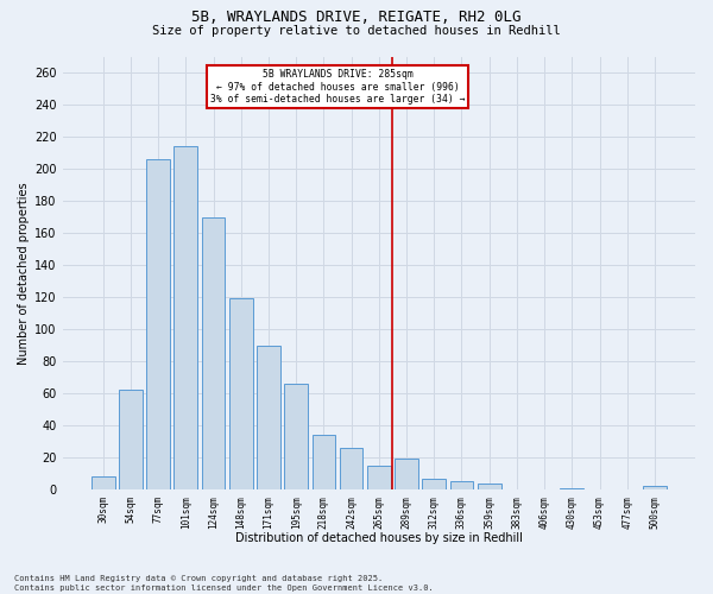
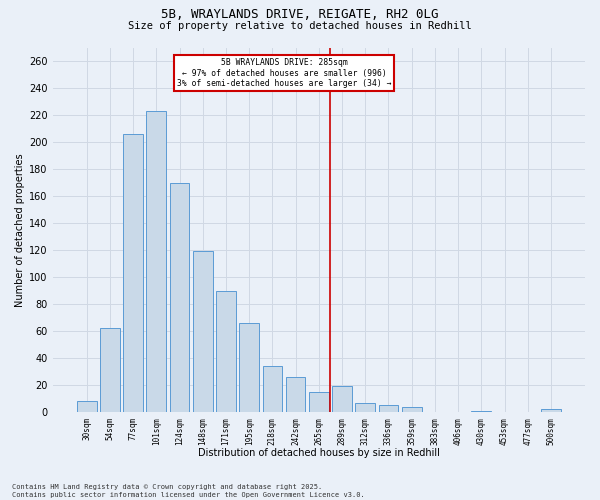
101sqm: 214 -> 223
